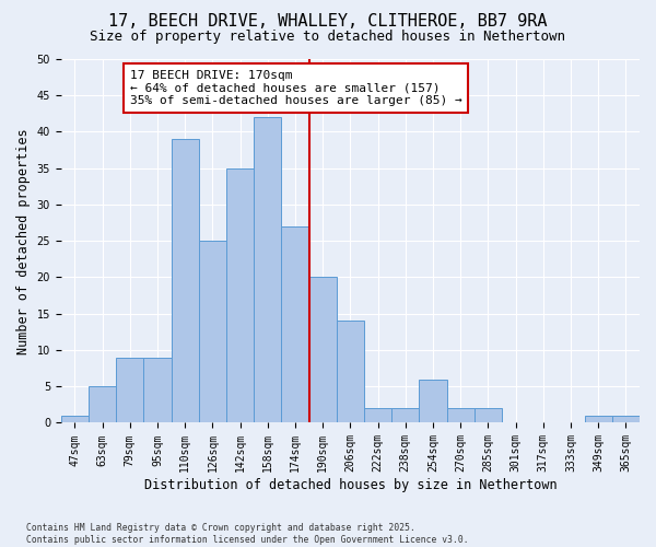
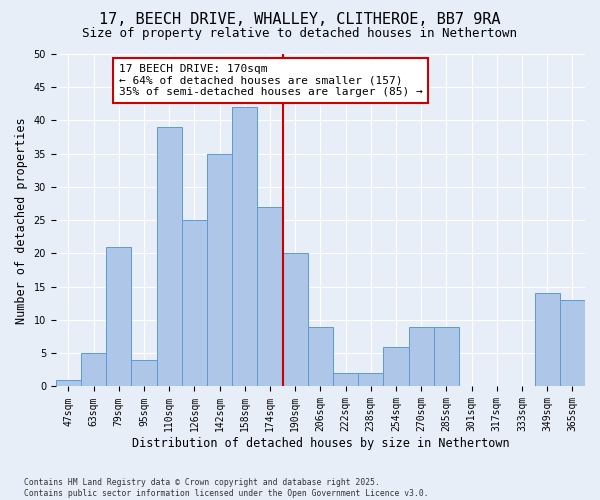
79sqm: 9 -> 21
95sqm: 9 -> 4
206sqm: 14 -> 9
270sqm: 2 -> 9
285sqm: 2 -> 9
349sqm: 1 -> 14
365sqm: 1 -> 13
